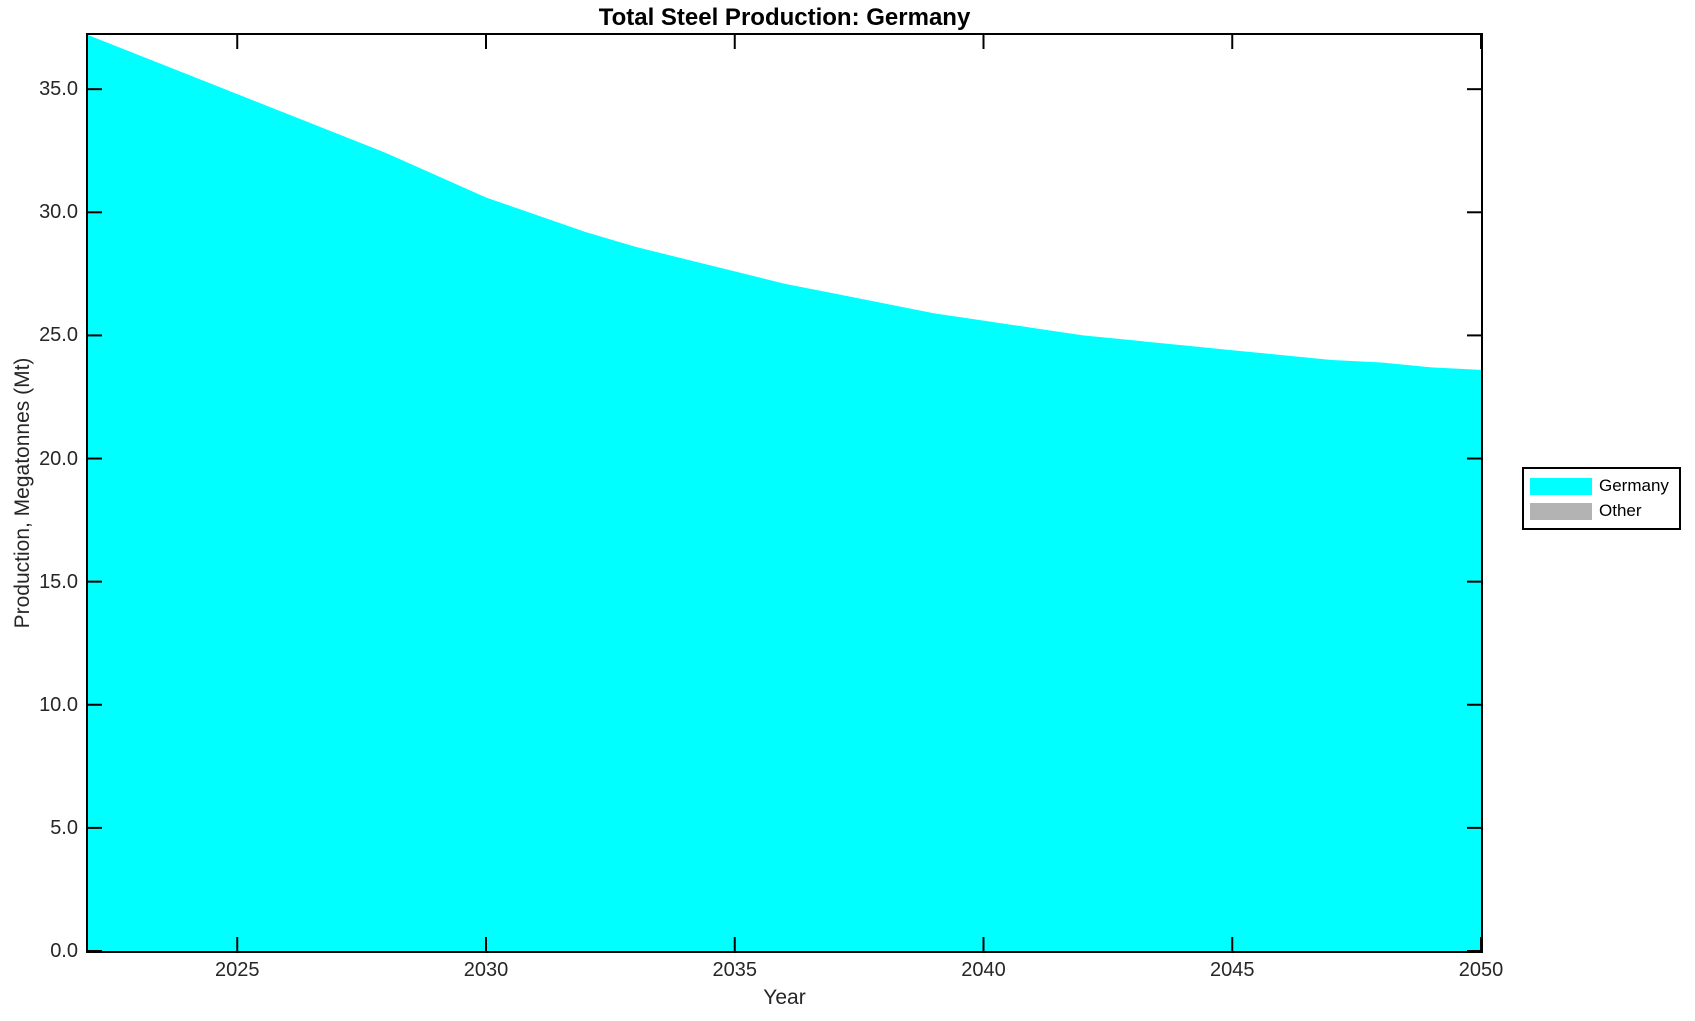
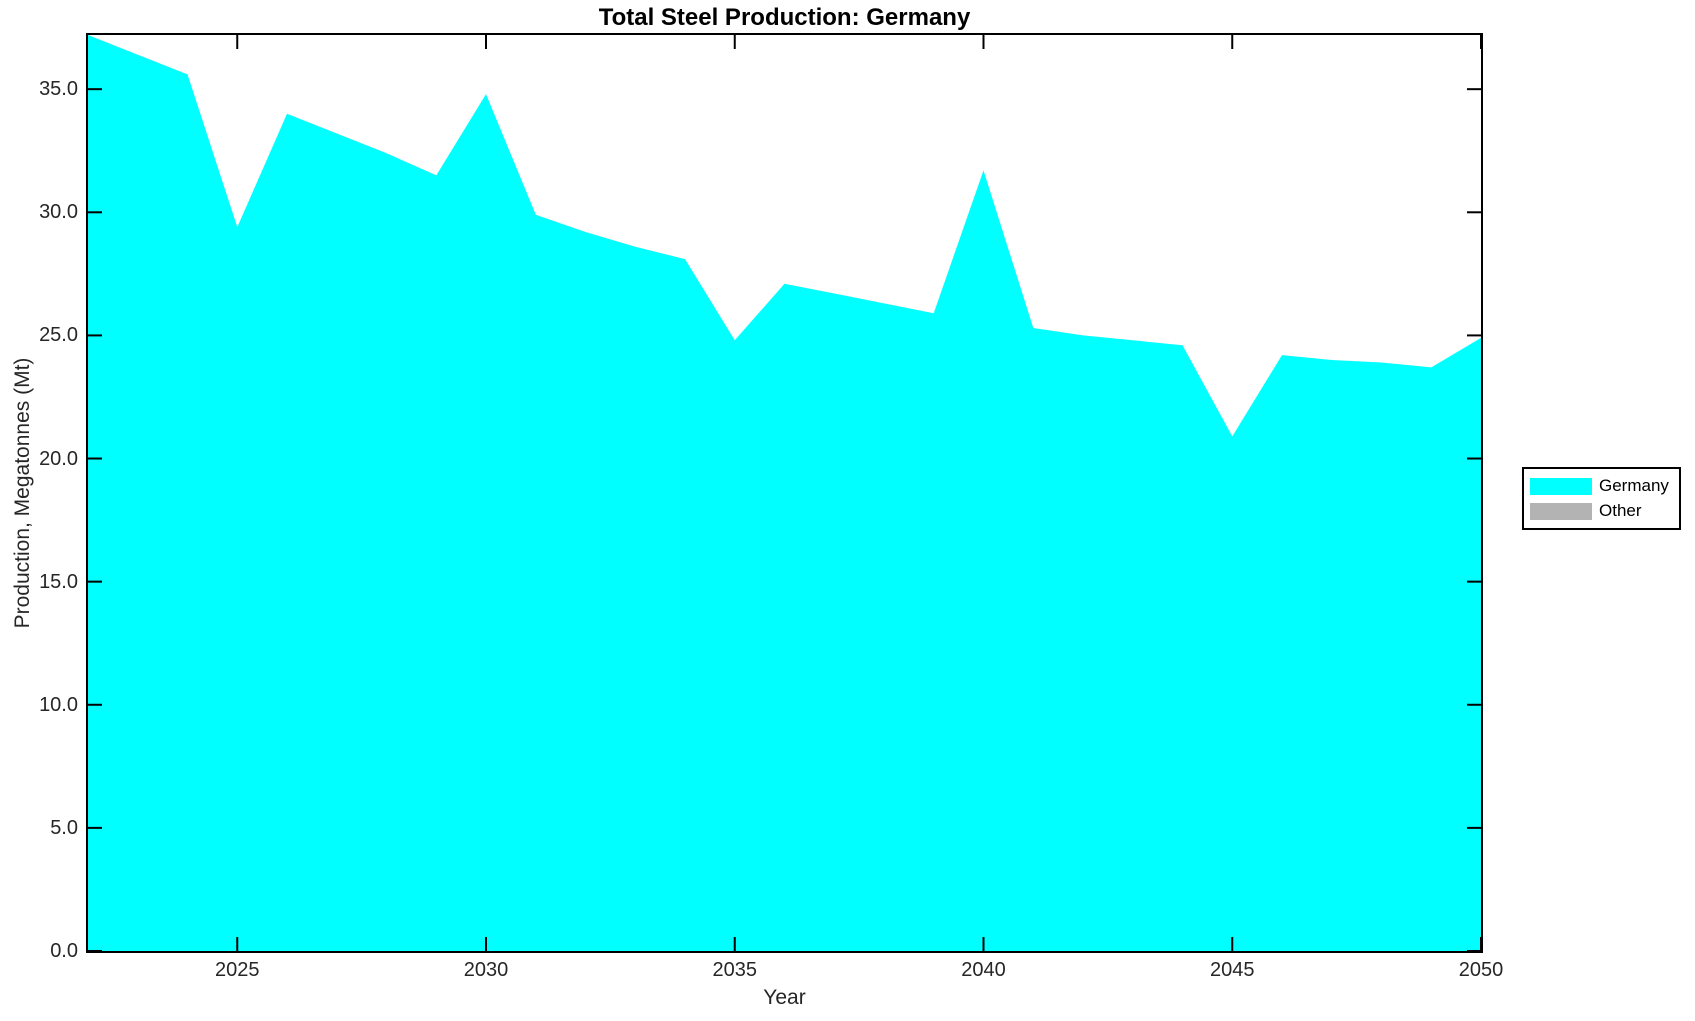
2025: 34.8 -> 29.4
2030: 30.6 -> 34.8
2035: 27.6 -> 24.8
2040: 25.6 -> 31.7
2045: 24.4 -> 20.9
2050: 23.6 -> 24.9
